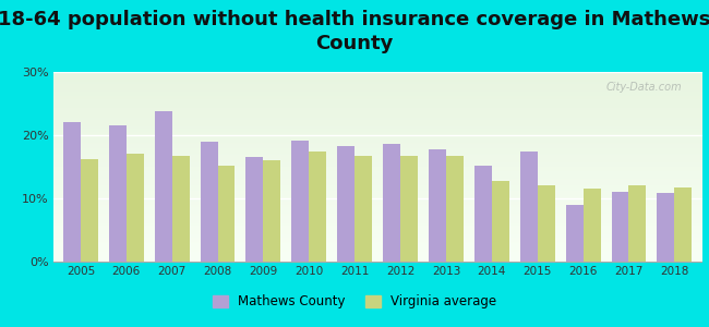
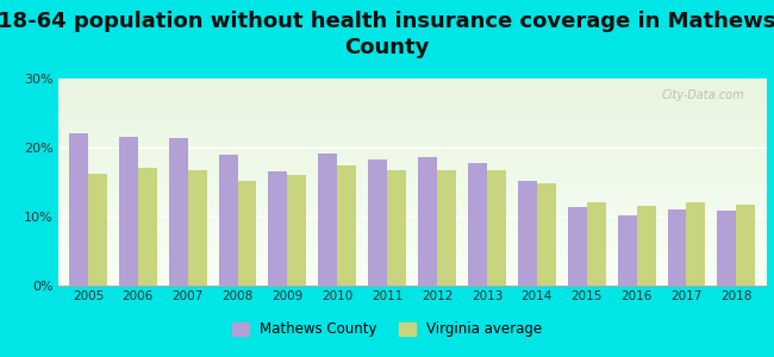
Mathews County/2007: 23.8% -> 21.3%
Virginia average/2014: 12.8% -> 14.8%
Mathews County/2015: 17.4% -> 11.3%
Mathews County/2016: 9.0% -> 10.1%
